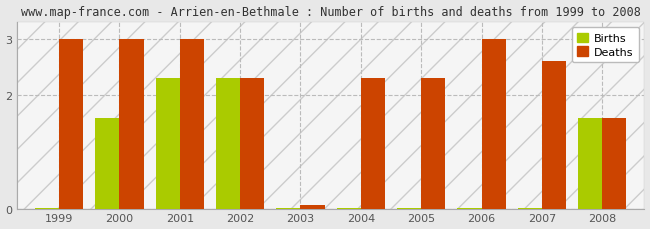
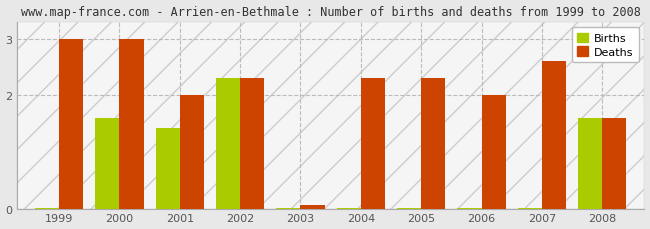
Births/2001: 2.30 -> 1.42
Deaths/2001: 3.00 -> 2.00
Deaths/2006: 3.00 -> 2.00
